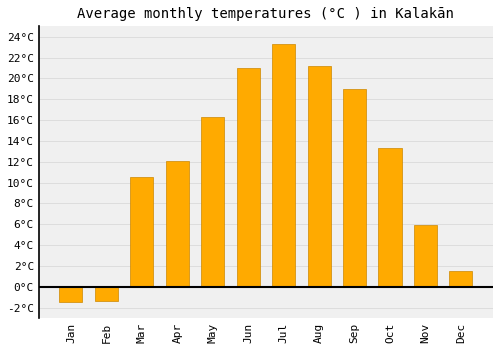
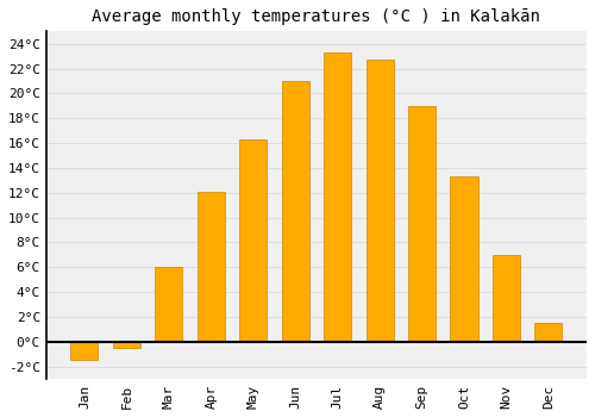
Feb: -1.4°C -> -0.5°C
Mar: 10.5°C -> 6.0°C
Aug: 21.2°C -> 22.7°C
Nov: 5.9°C -> 7.0°C
